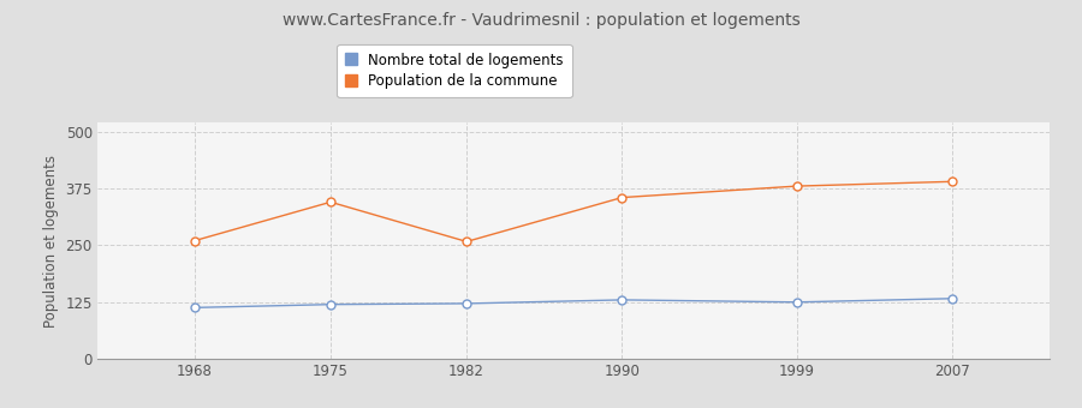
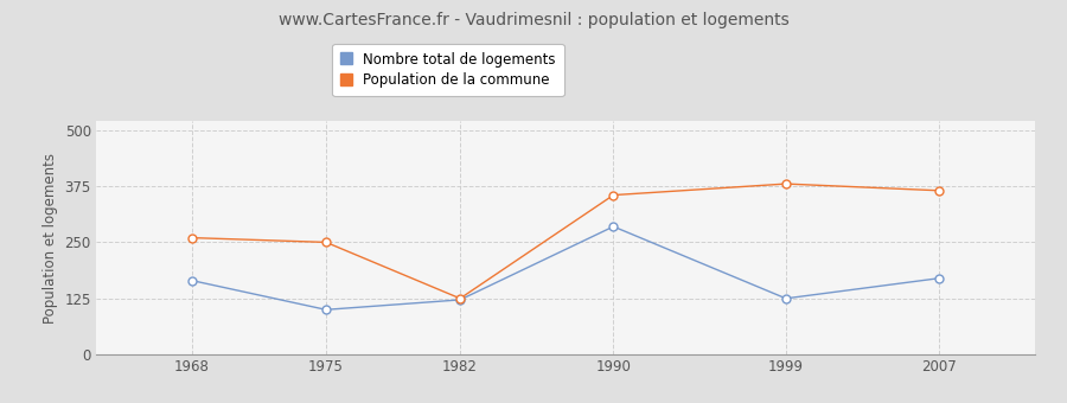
Nombre total de logements/1968: 113 -> 165
Nombre total de logements/1975: 120 -> 100
Population de la commune/1975: 345 -> 250
Population de la commune/1982: 258 -> 125
Nombre total de logements/1990: 130 -> 285
Nombre total de logements/2007: 133 -> 170
Population de la commune/2007: 390 -> 365
